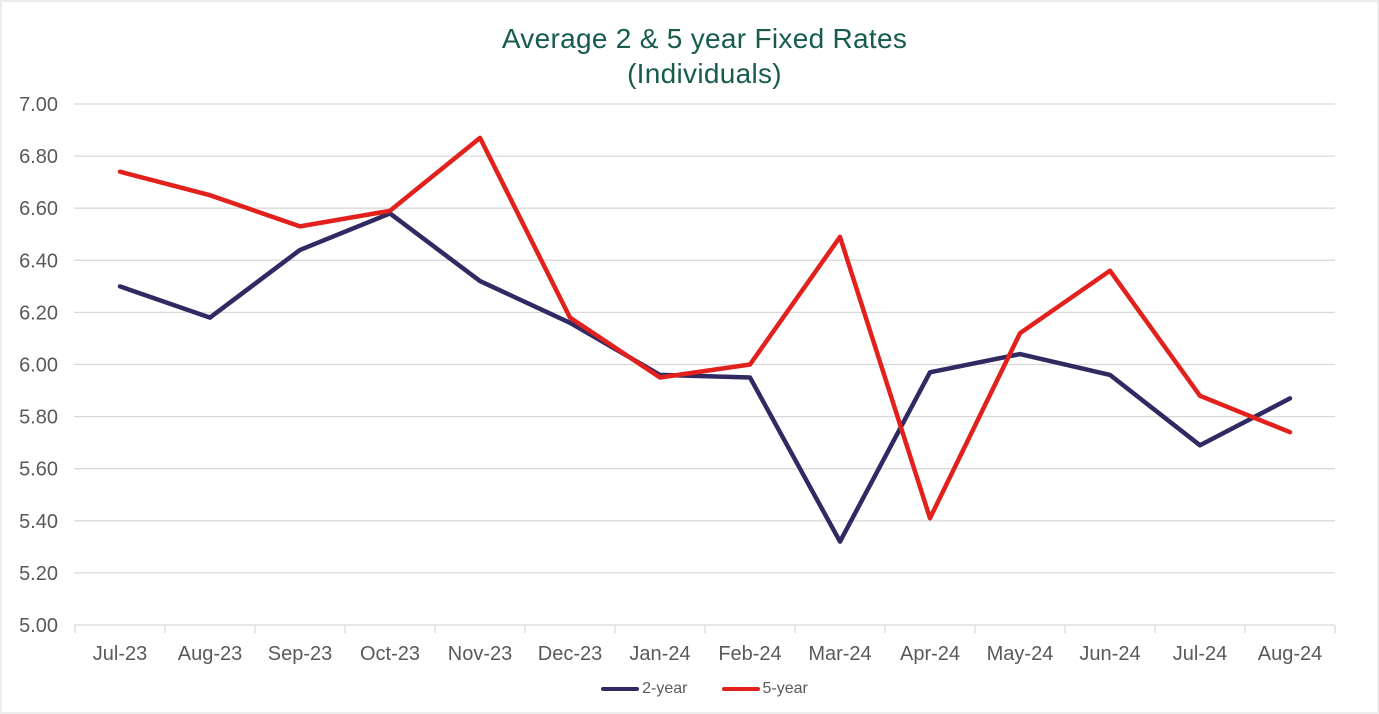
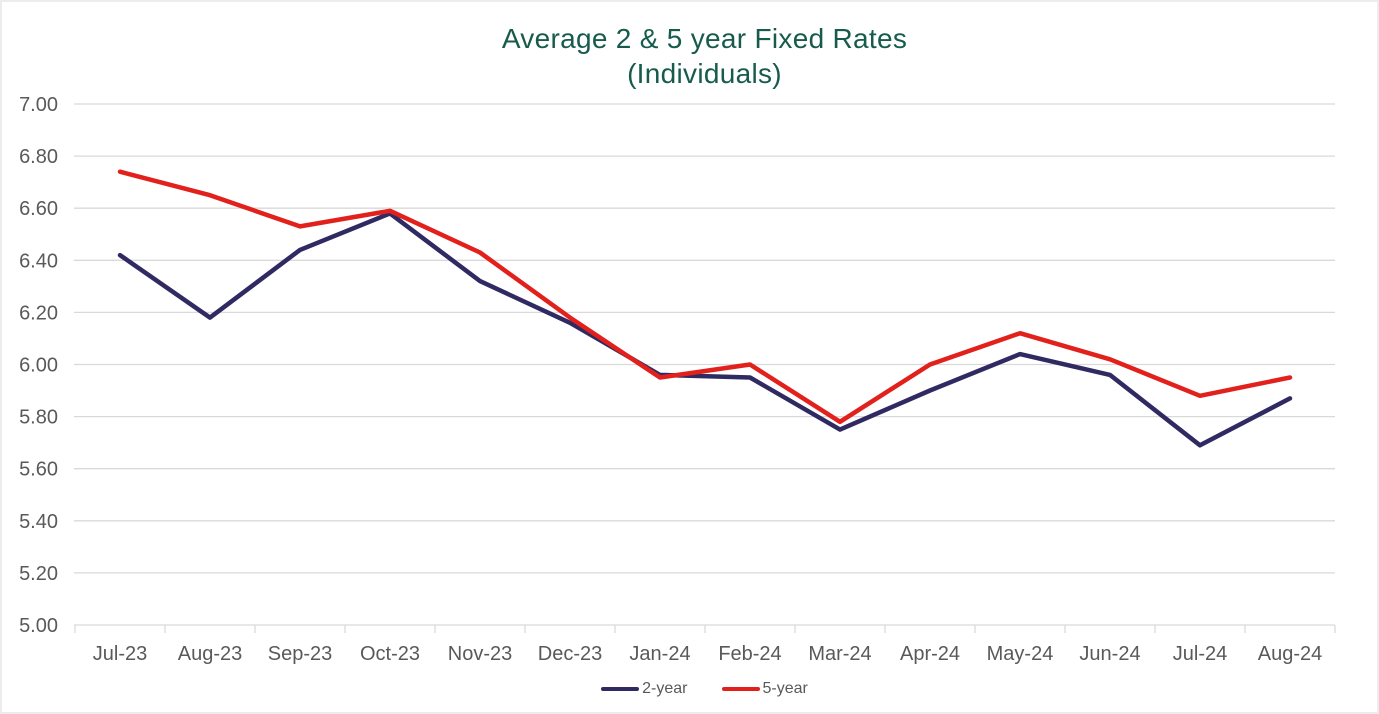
2-year/Jul-23: 6.30 -> 6.42
5-year/Nov-23: 6.87 -> 6.43
2-year/Mar-24: 5.32 -> 5.75
5-year/Mar-24: 6.49 -> 5.78
2-year/Apr-24: 5.97 -> 5.90
5-year/Apr-24: 5.41 -> 6.00
5-year/Jun-24: 6.36 -> 6.02
5-year/Aug-24: 5.74 -> 5.95
